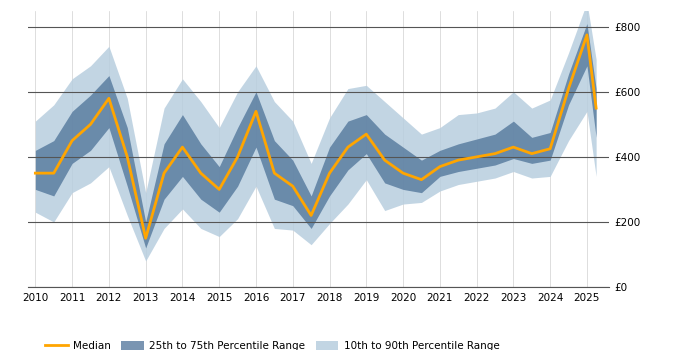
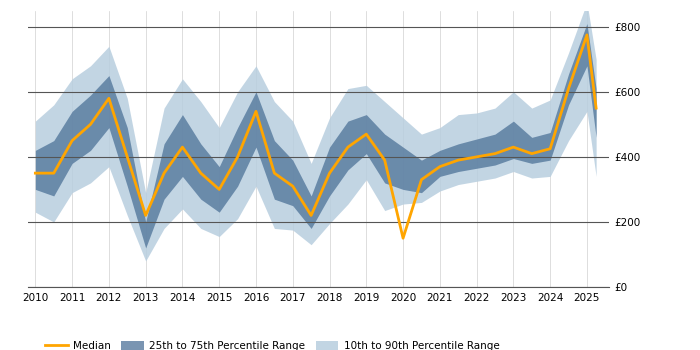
Median/2013: £150 -> £220
Median/2020: £350 -> £150
